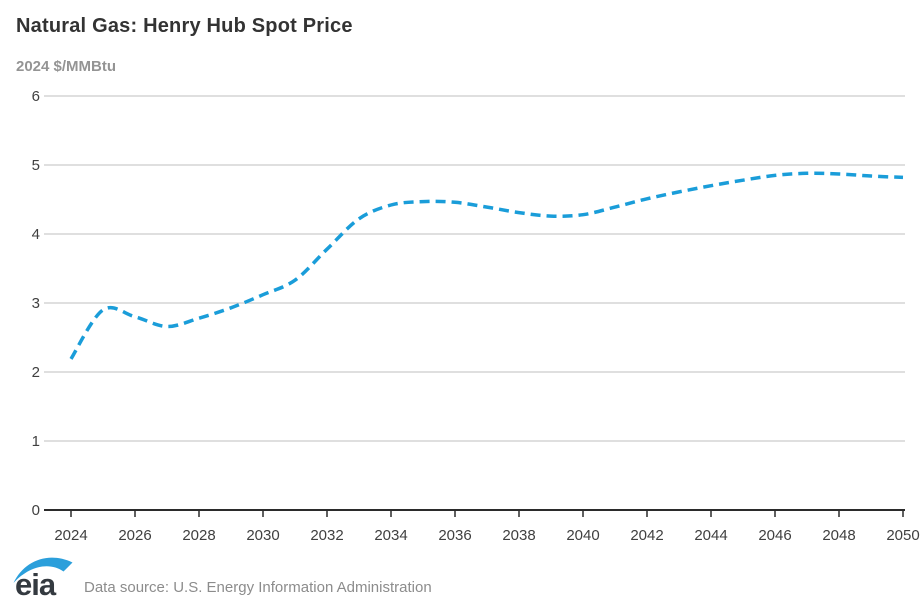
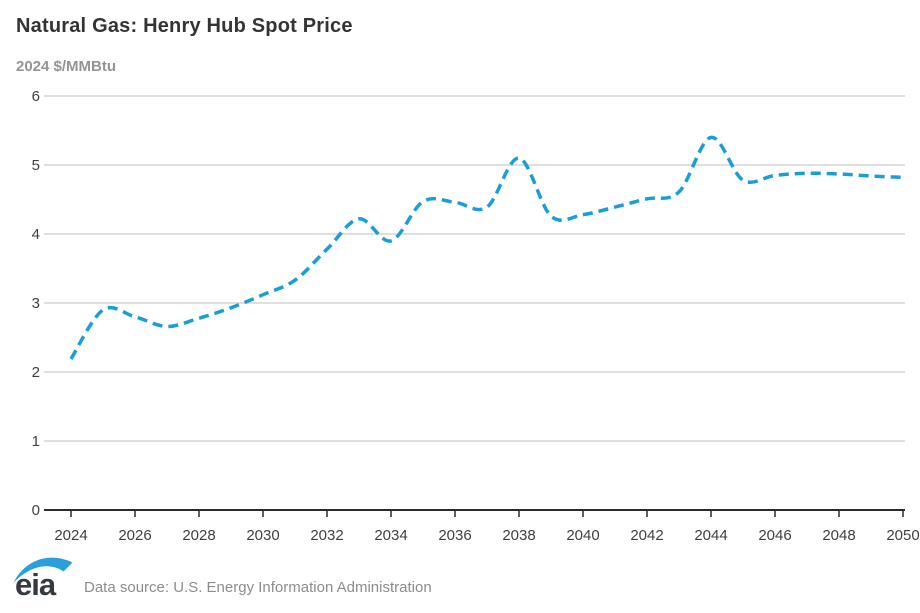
2034: 4.4 -> 3.9
2038: 4.3 -> 5.1
2044: 4.7 -> 5.4
